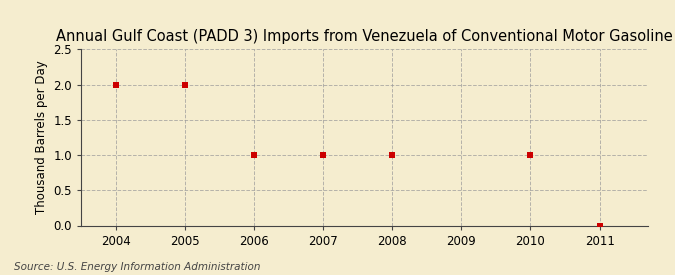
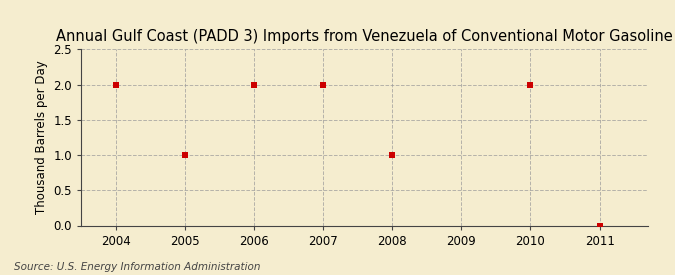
2005: 2 -> 1
2006: 1 -> 2
2007: 1 -> 2
2010: 1 -> 2
